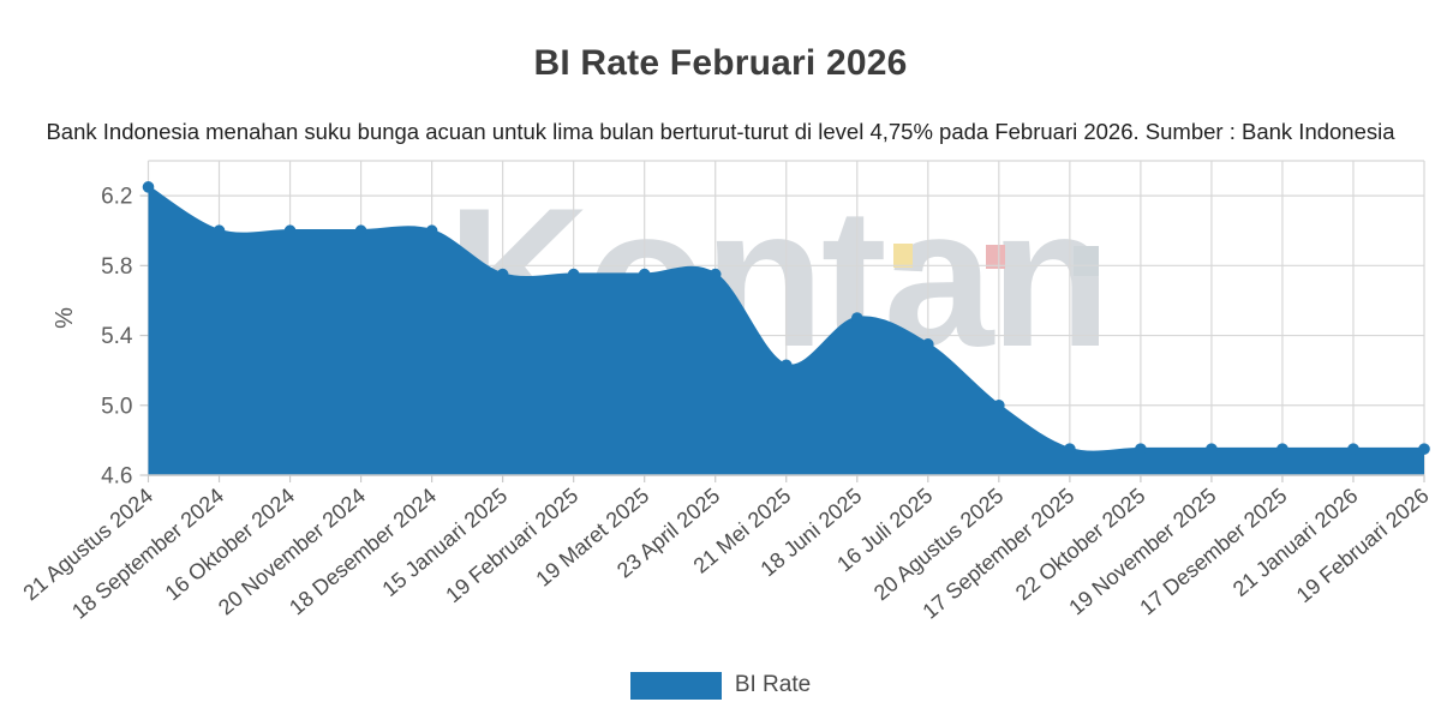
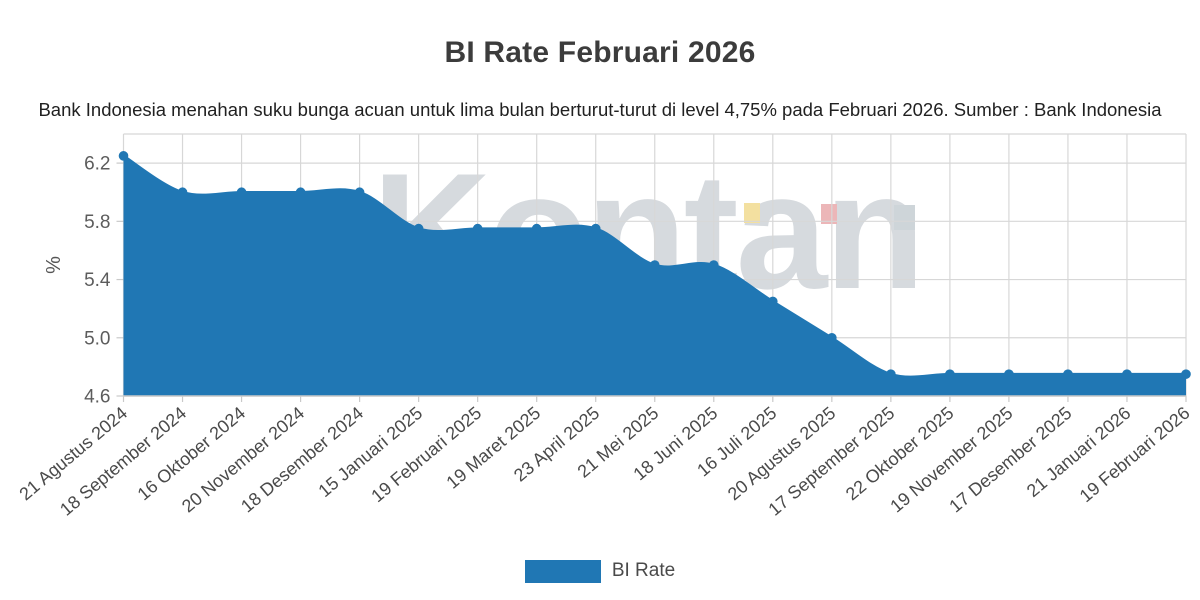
21 Mei 2025: 5.23 -> 5.50
16 Juli 2025: 5.35 -> 5.25
